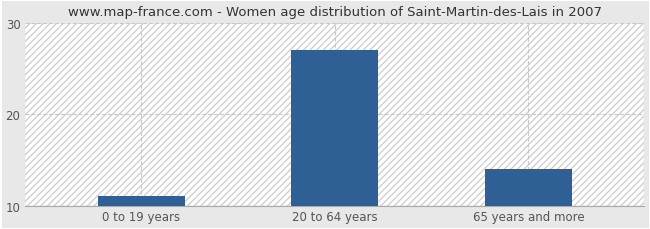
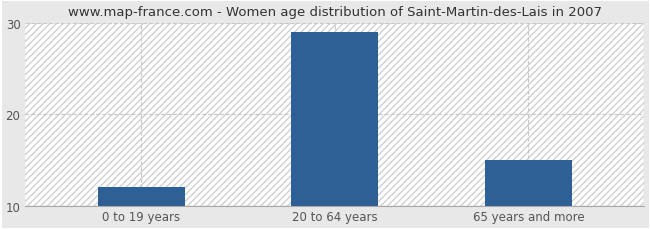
0 to 19 years: 11 -> 12
20 to 64 years: 27 -> 29
65 years and more: 14 -> 15
